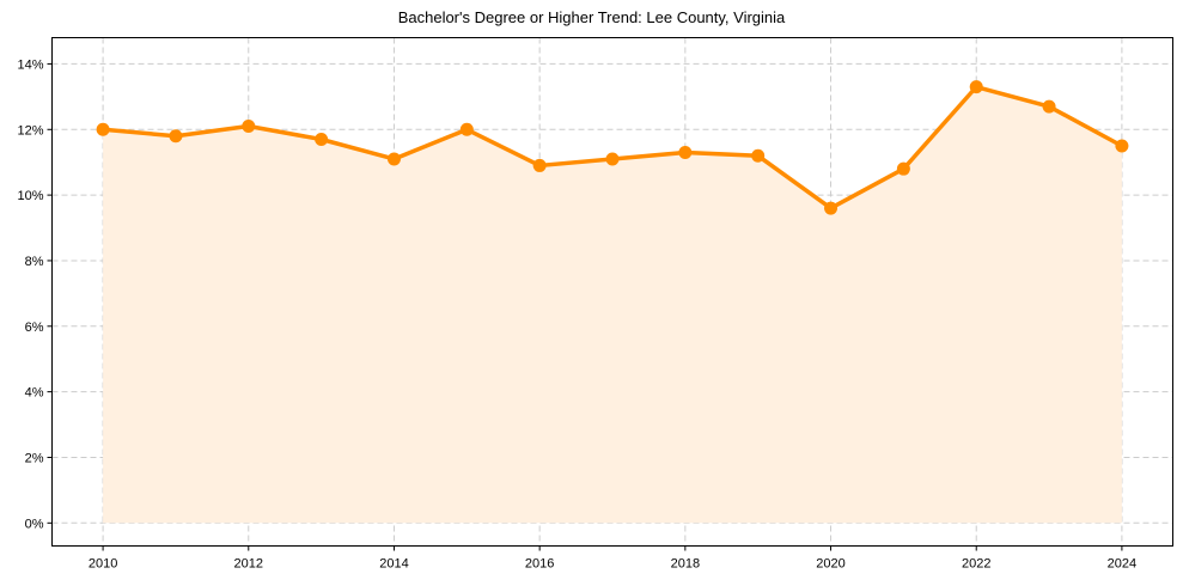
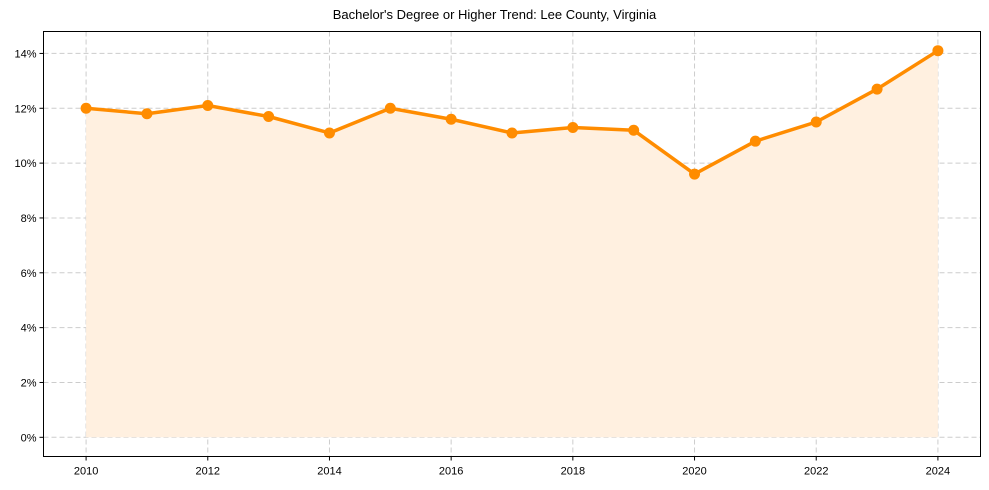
2016: 10.9% -> 11.6%
2022: 13.3% -> 11.5%
2024: 11.5% -> 14.1%
